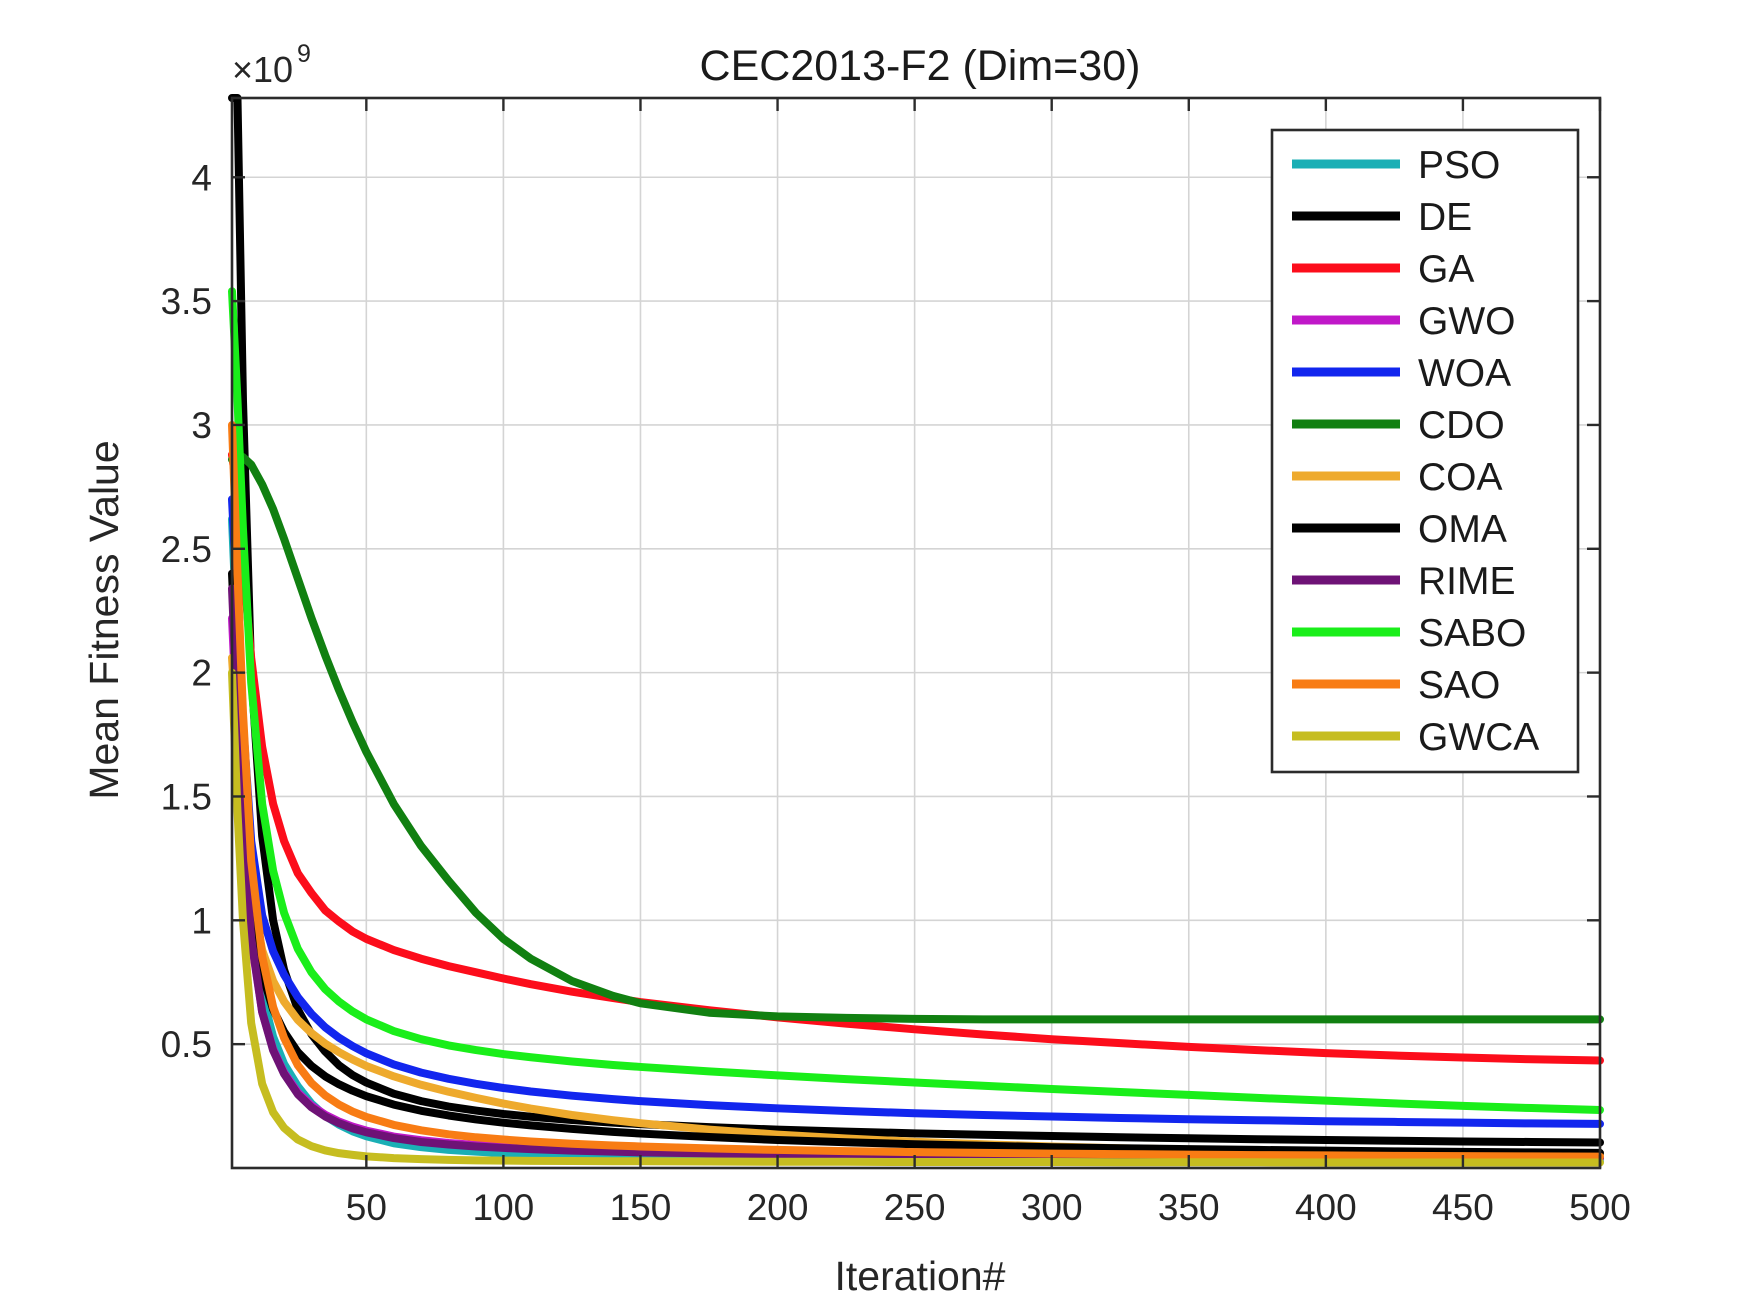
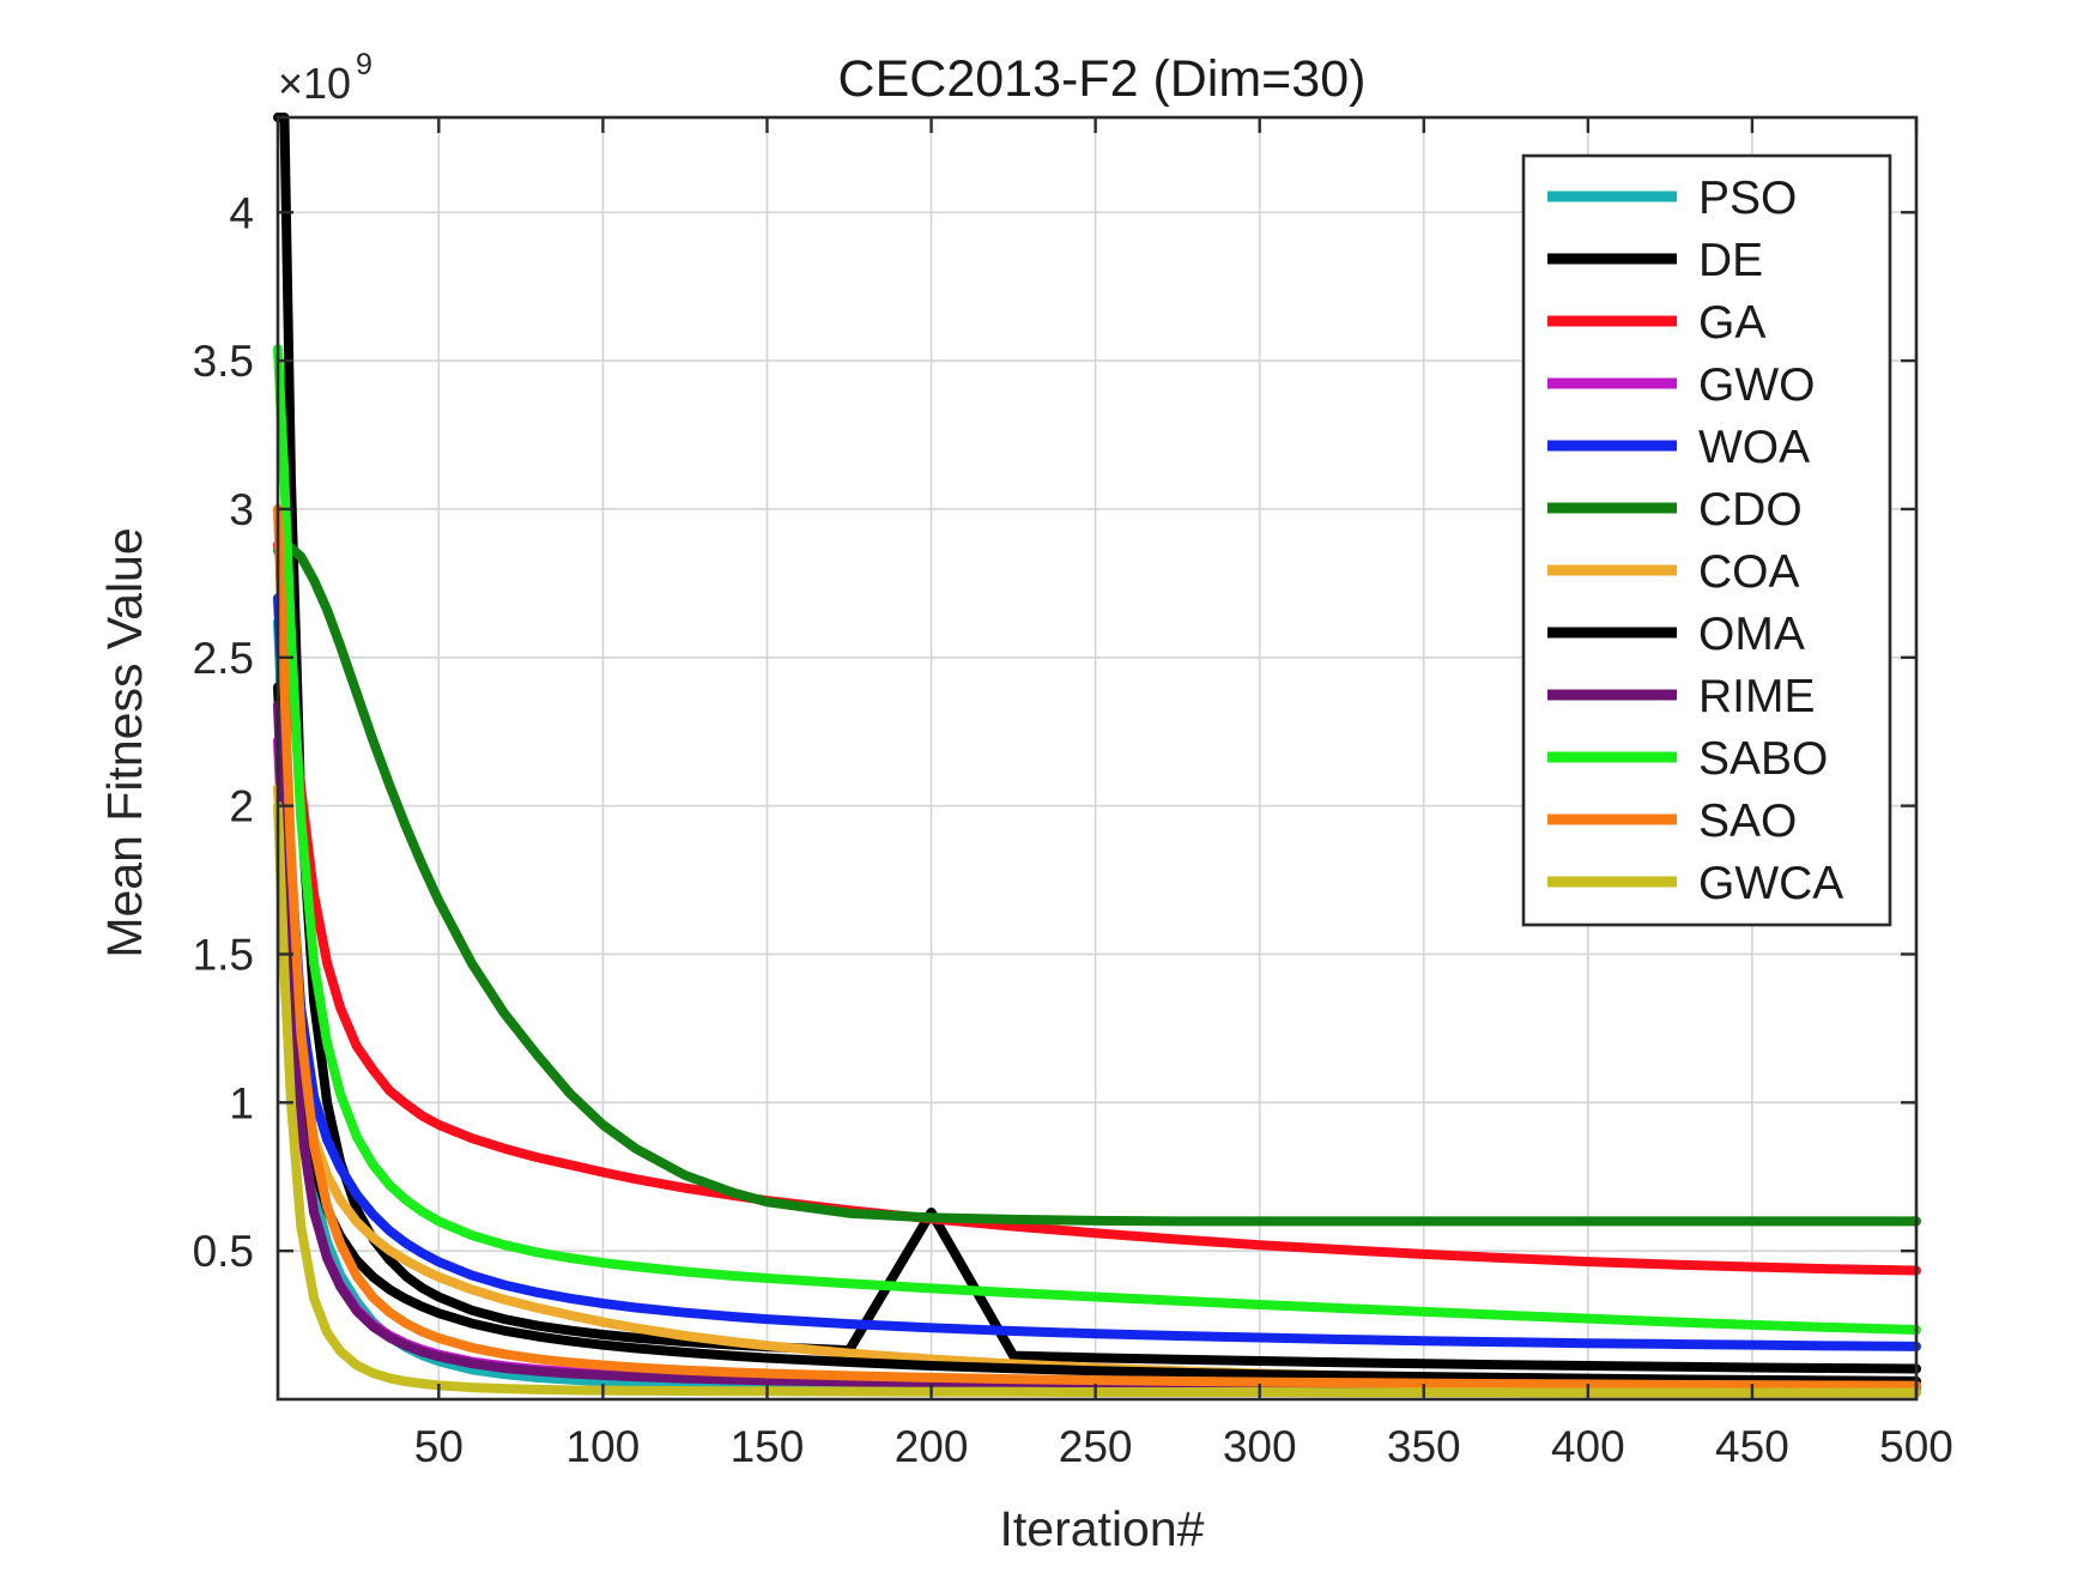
DE/200: 0.15 -> 0.63
